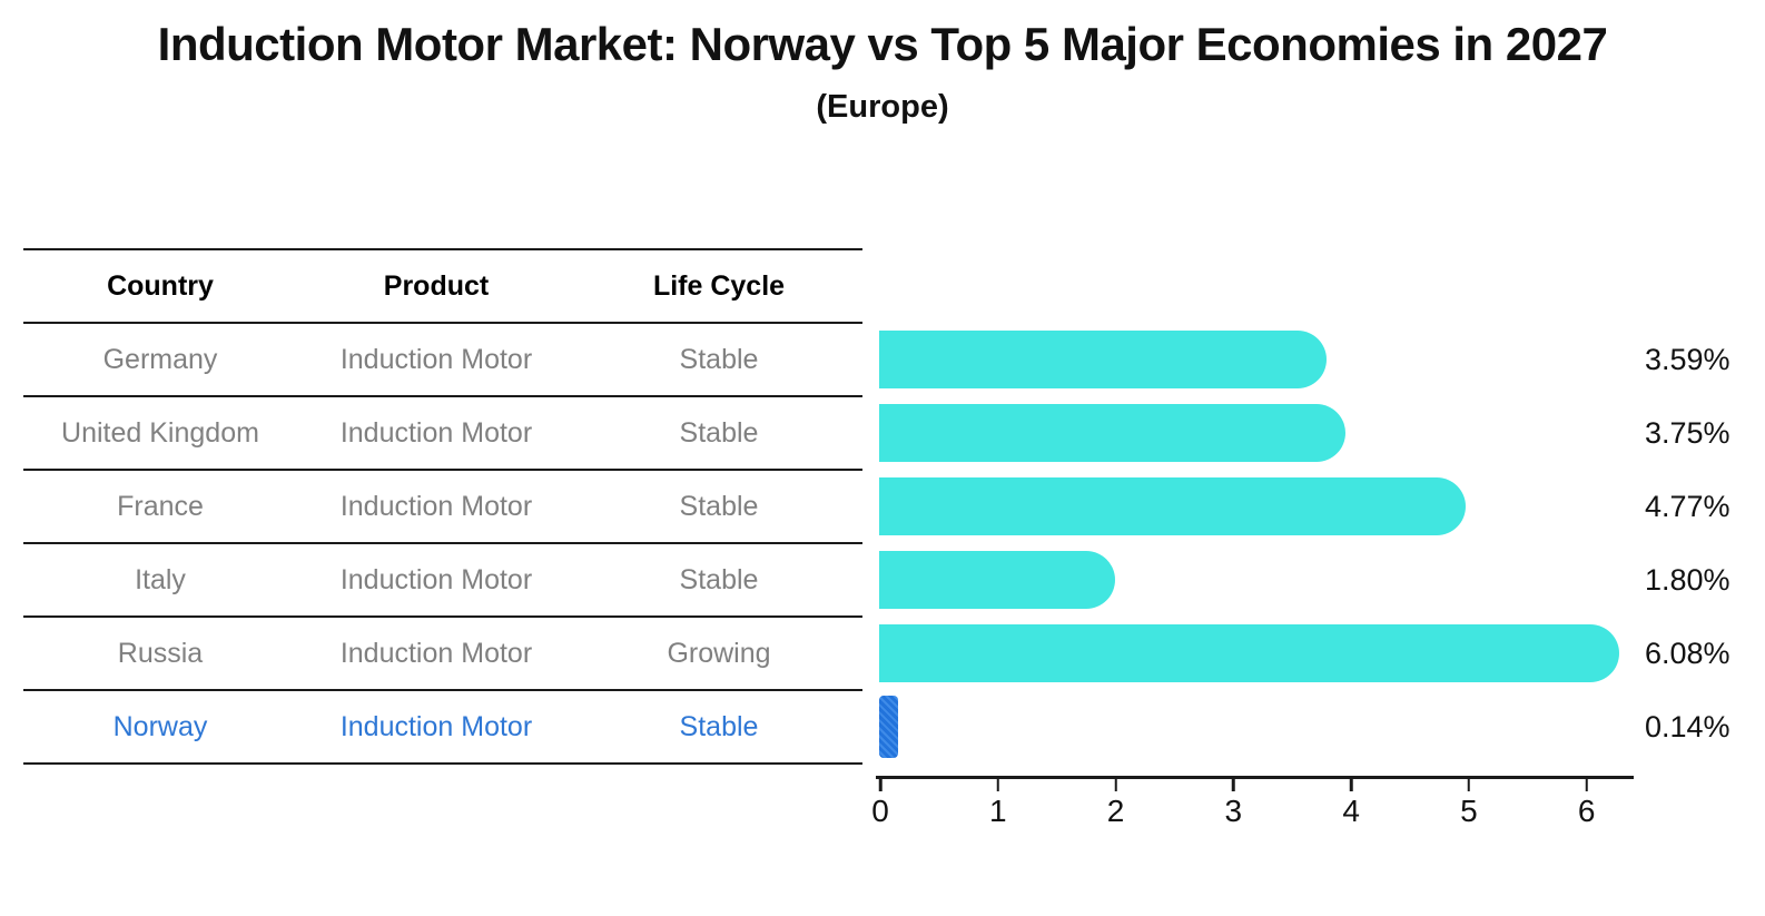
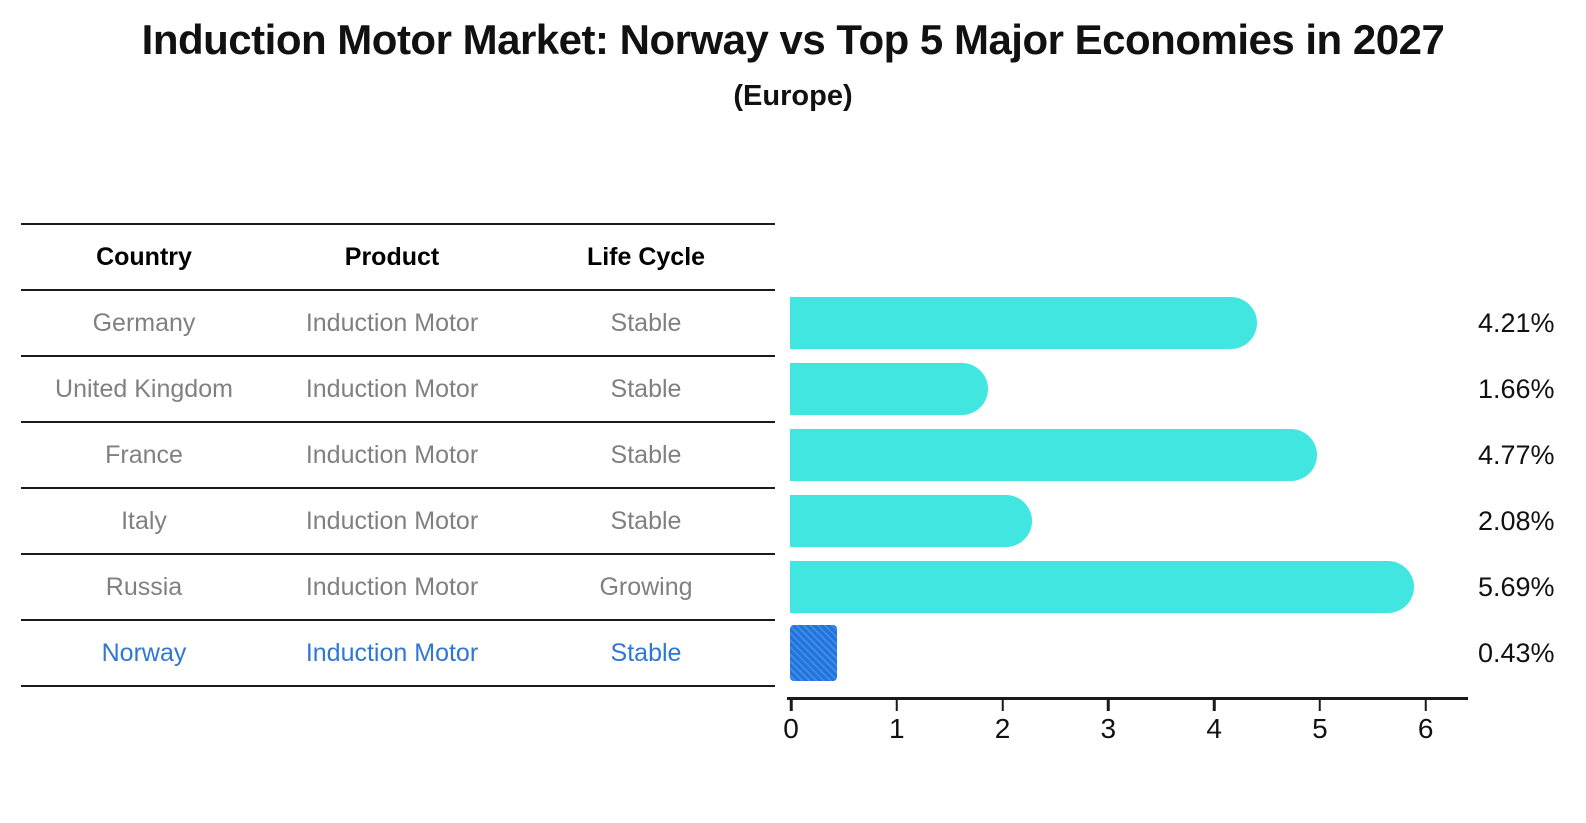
Germany: 3.59% -> 4.21%
United Kingdom: 3.75% -> 1.66%
Italy: 1.80% -> 2.08%
Russia: 6.08% -> 5.69%
Norway: 0.14% -> 0.43%
